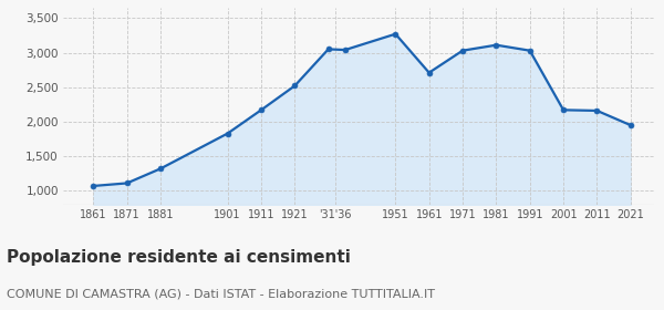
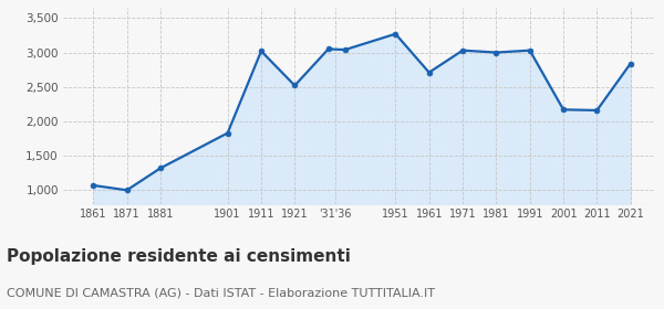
1871: 1,110 -> 1,000
1911: 2,170 -> 3,020
1981: 3,110 -> 3,000
2021: 1,950 -> 2,840
